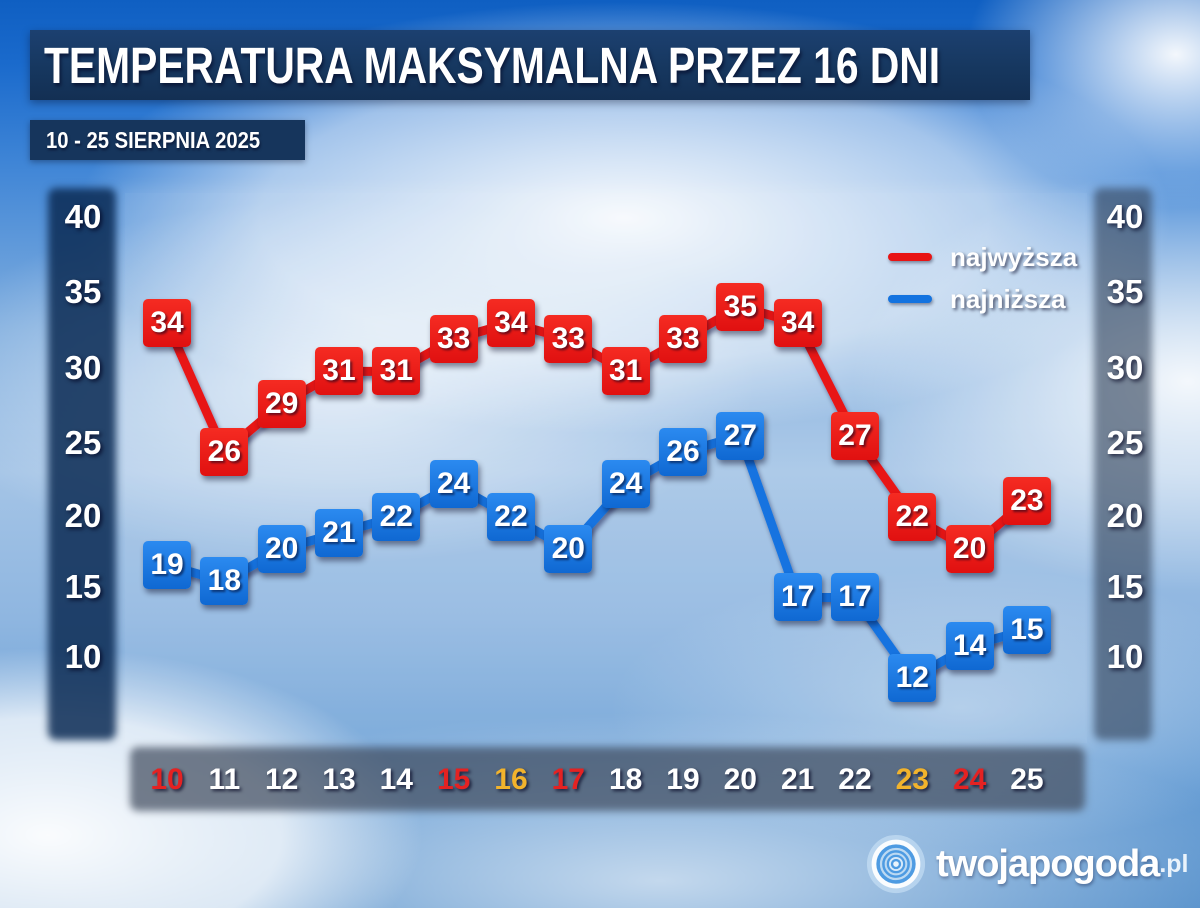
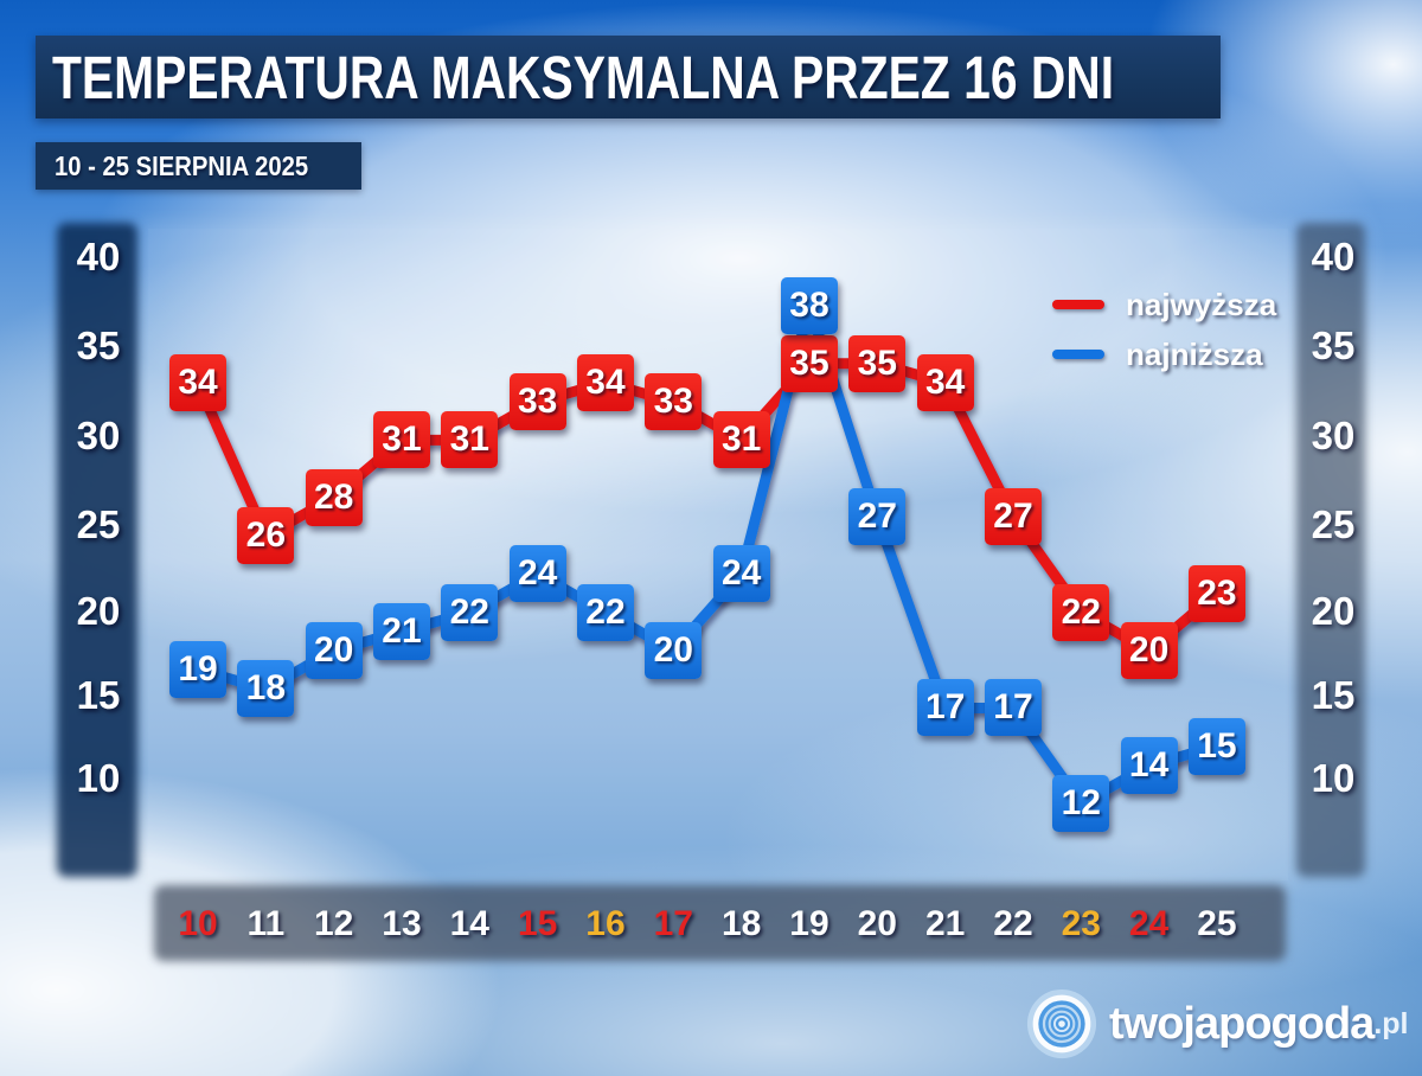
najwyższa/12: 29 -> 28
najwyższa/19: 33 -> 35
najniższa/19: 26 -> 38
